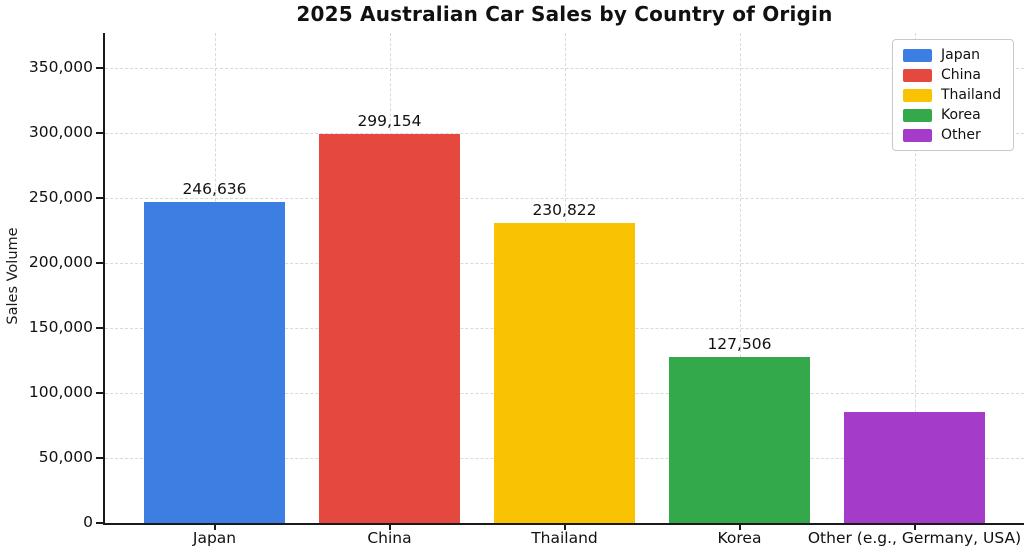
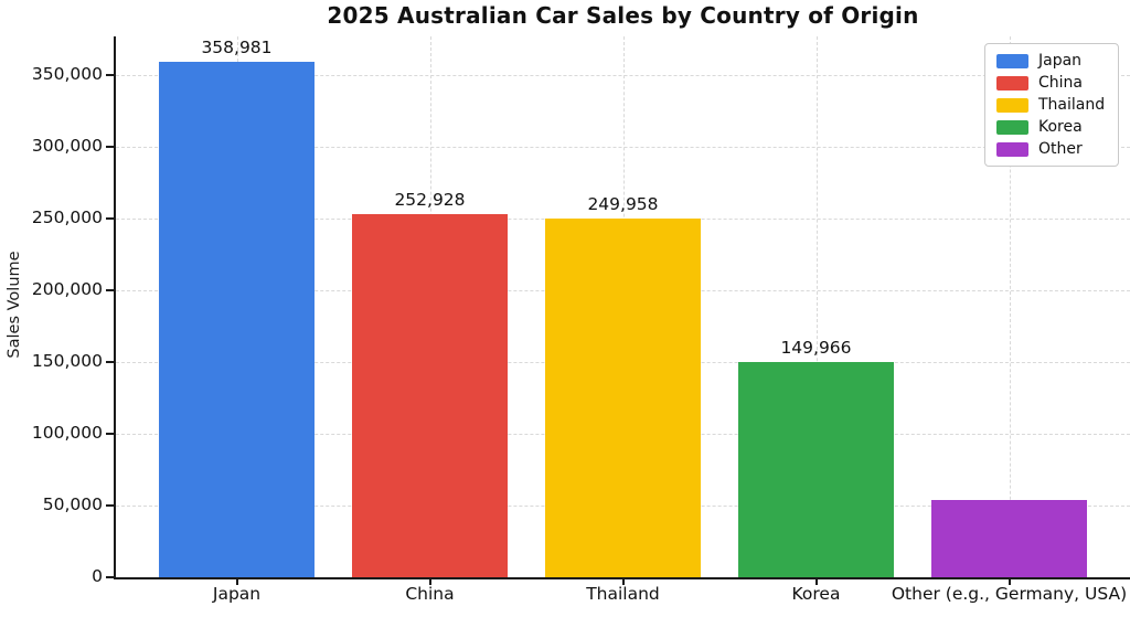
Japan: 246,636 -> 358,981
China: 299,154 -> 252,928
Thailand: 230,822 -> 249,958
Korea: 127,506 -> 149,966
Other (e.g., Germany, USA): 85000 -> 54000
